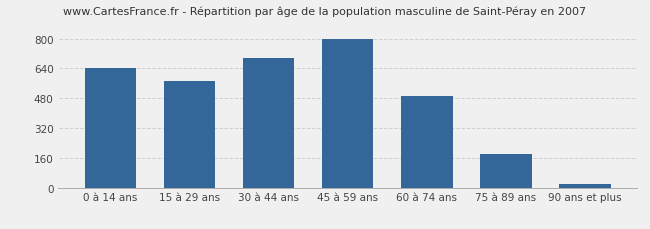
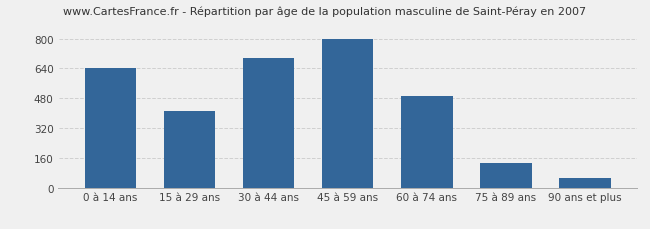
15 à 29 ans: 580 -> 410
75 à 89 ans: 180 -> 130
90 ans et plus: 20 -> 50
